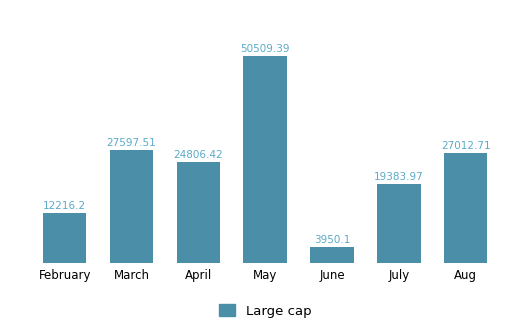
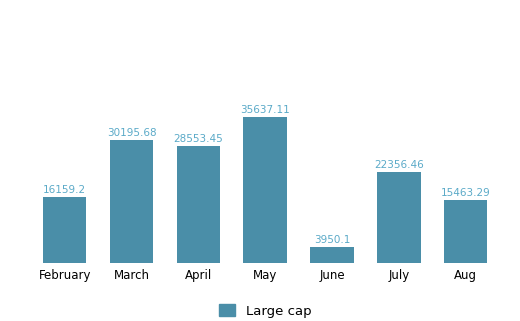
February: 12216.2 -> 16159.2
March: 27597.51 -> 30195.68
April: 24806.42 -> 28553.45
May: 50509.39 -> 35637.11
July: 19383.97 -> 22356.46
Aug: 27012.71 -> 15463.29
